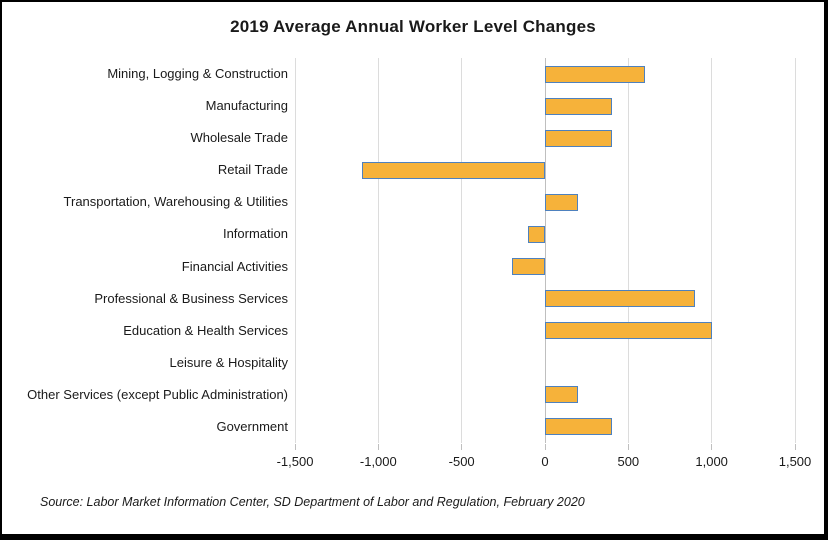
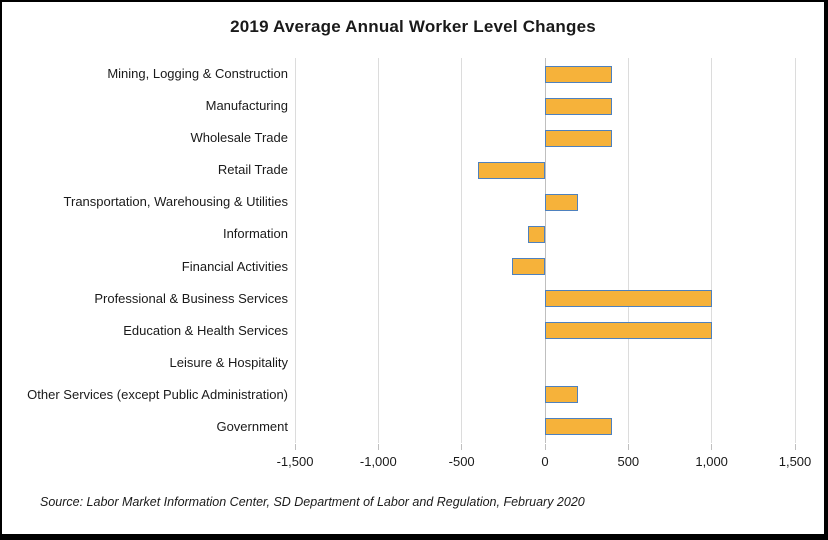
Mining, Logging & Construction: 600 -> 400
Retail Trade: -1100 -> -400
Professional & Business Services: 900 -> 1000
